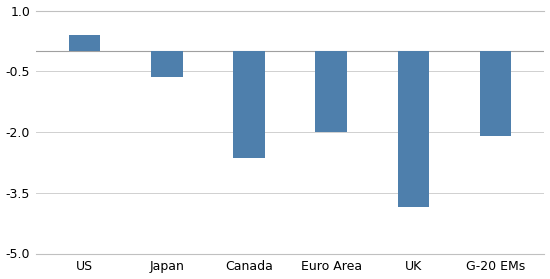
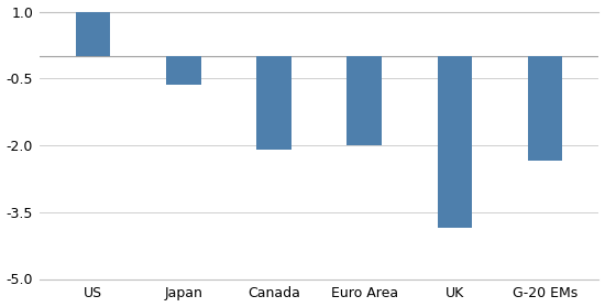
US: 0.40 -> 1.00
Canada: -2.65 -> -2.10
G-20 EMs: -2.10 -> -2.35
